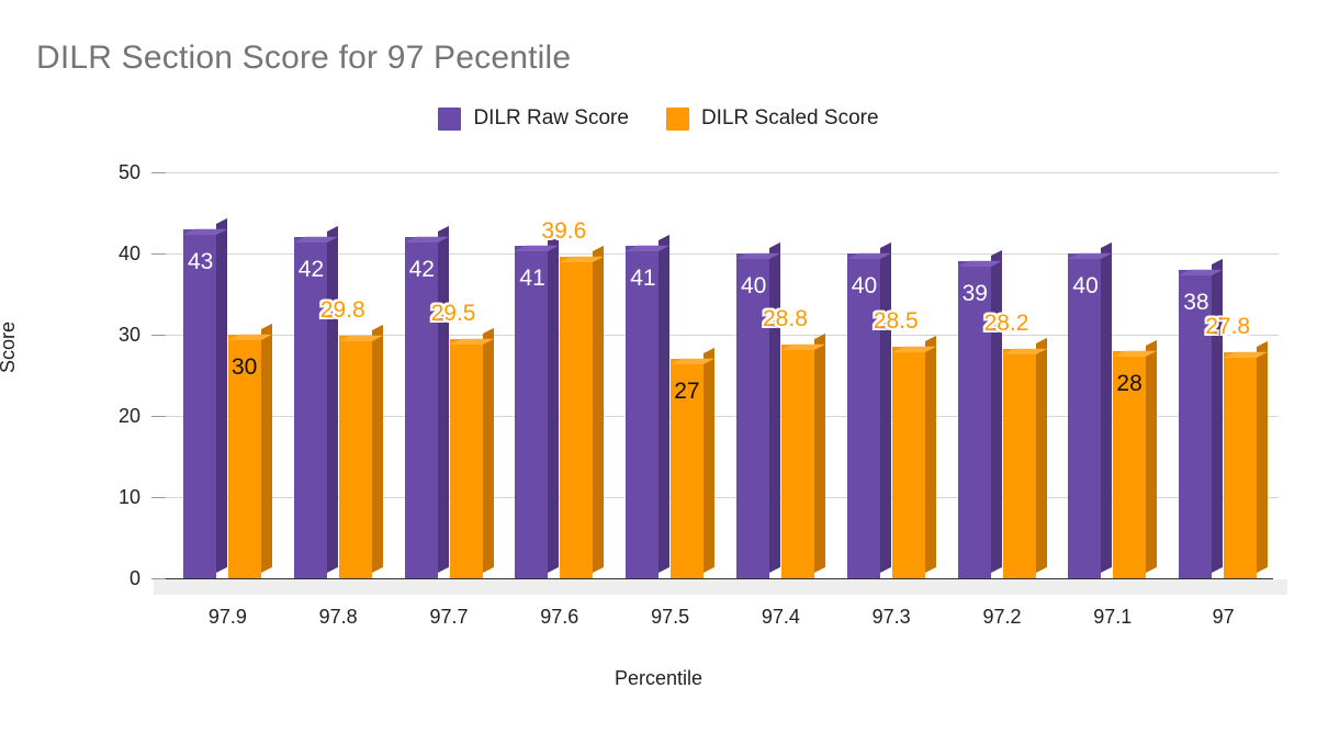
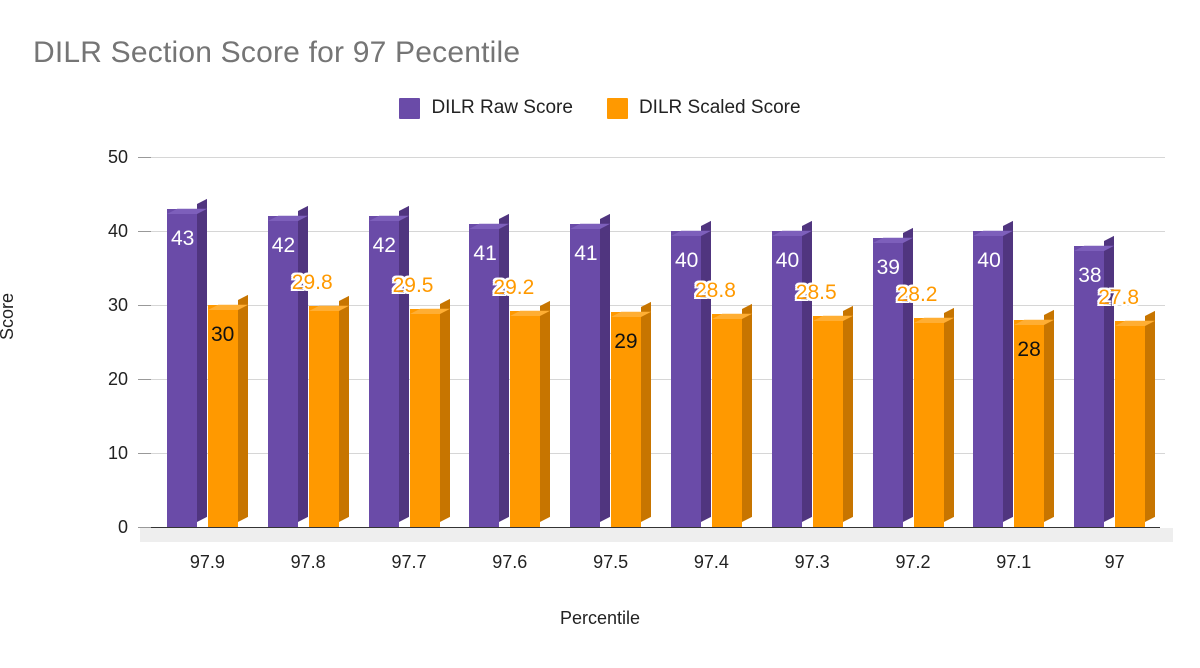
DILR Scaled Score/97.6: 39.6 -> 29.2
DILR Scaled Score/97.5: 27 -> 29
